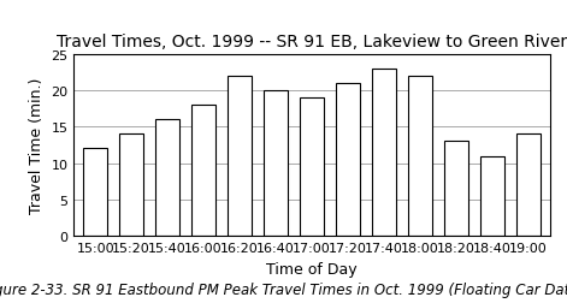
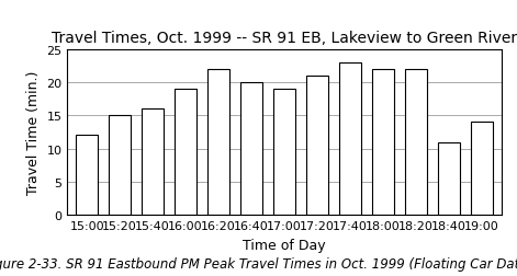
15:20: 14 -> 15
16:00: 18 -> 19
18:20: 13 -> 22
